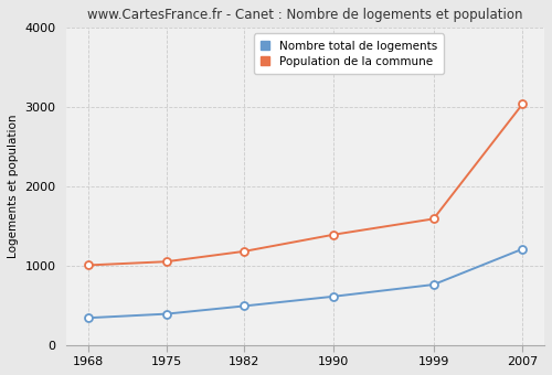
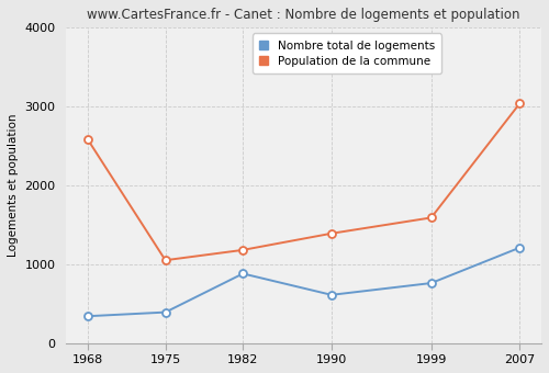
Population de la commune/1968: 1000 -> 2580
Nombre total de logements/1982: 490 -> 880
